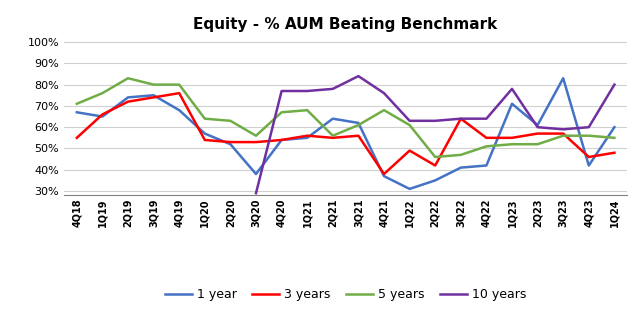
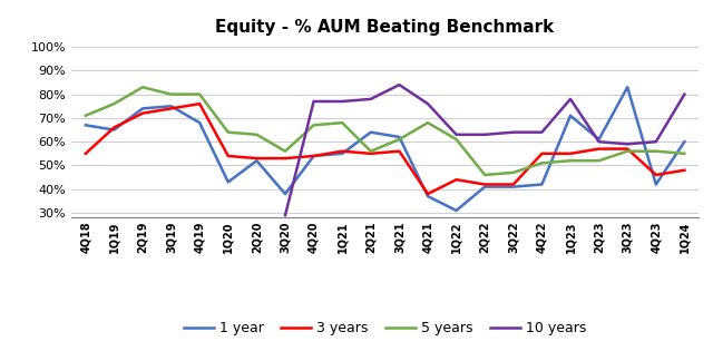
1 year/1Q20: 57% -> 43%
3 years/1Q22: 49% -> 44%
1 year/2Q22: 35% -> 41%
3 years/3Q22: 64% -> 42%
